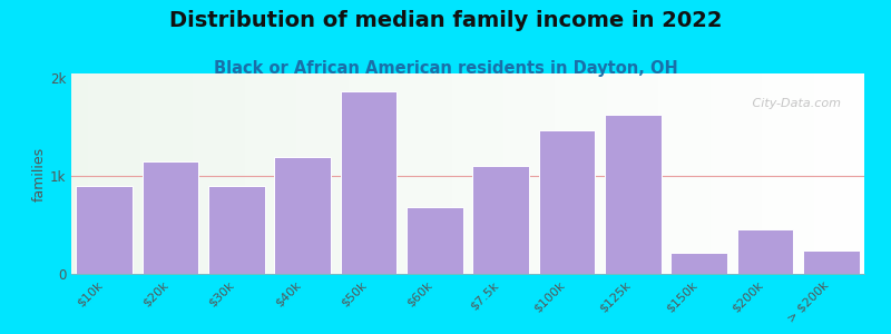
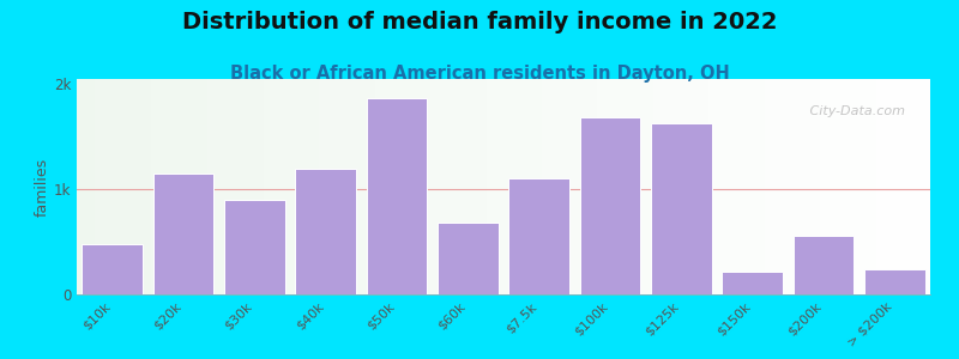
$10k: 0.90k -> 0.48k
$100k: 1.47k -> 1.68k
$200k: 0.45k -> 0.56k
